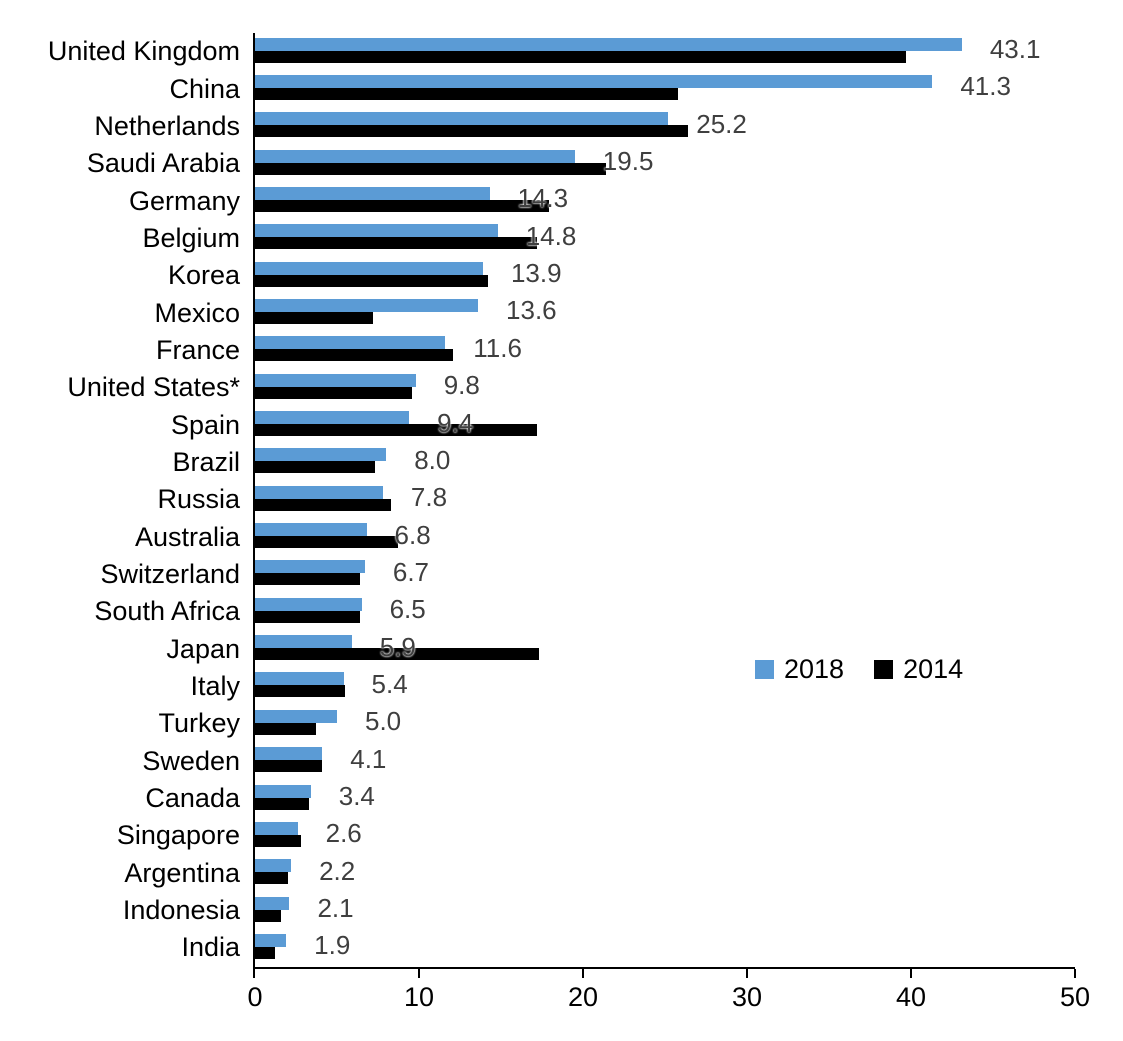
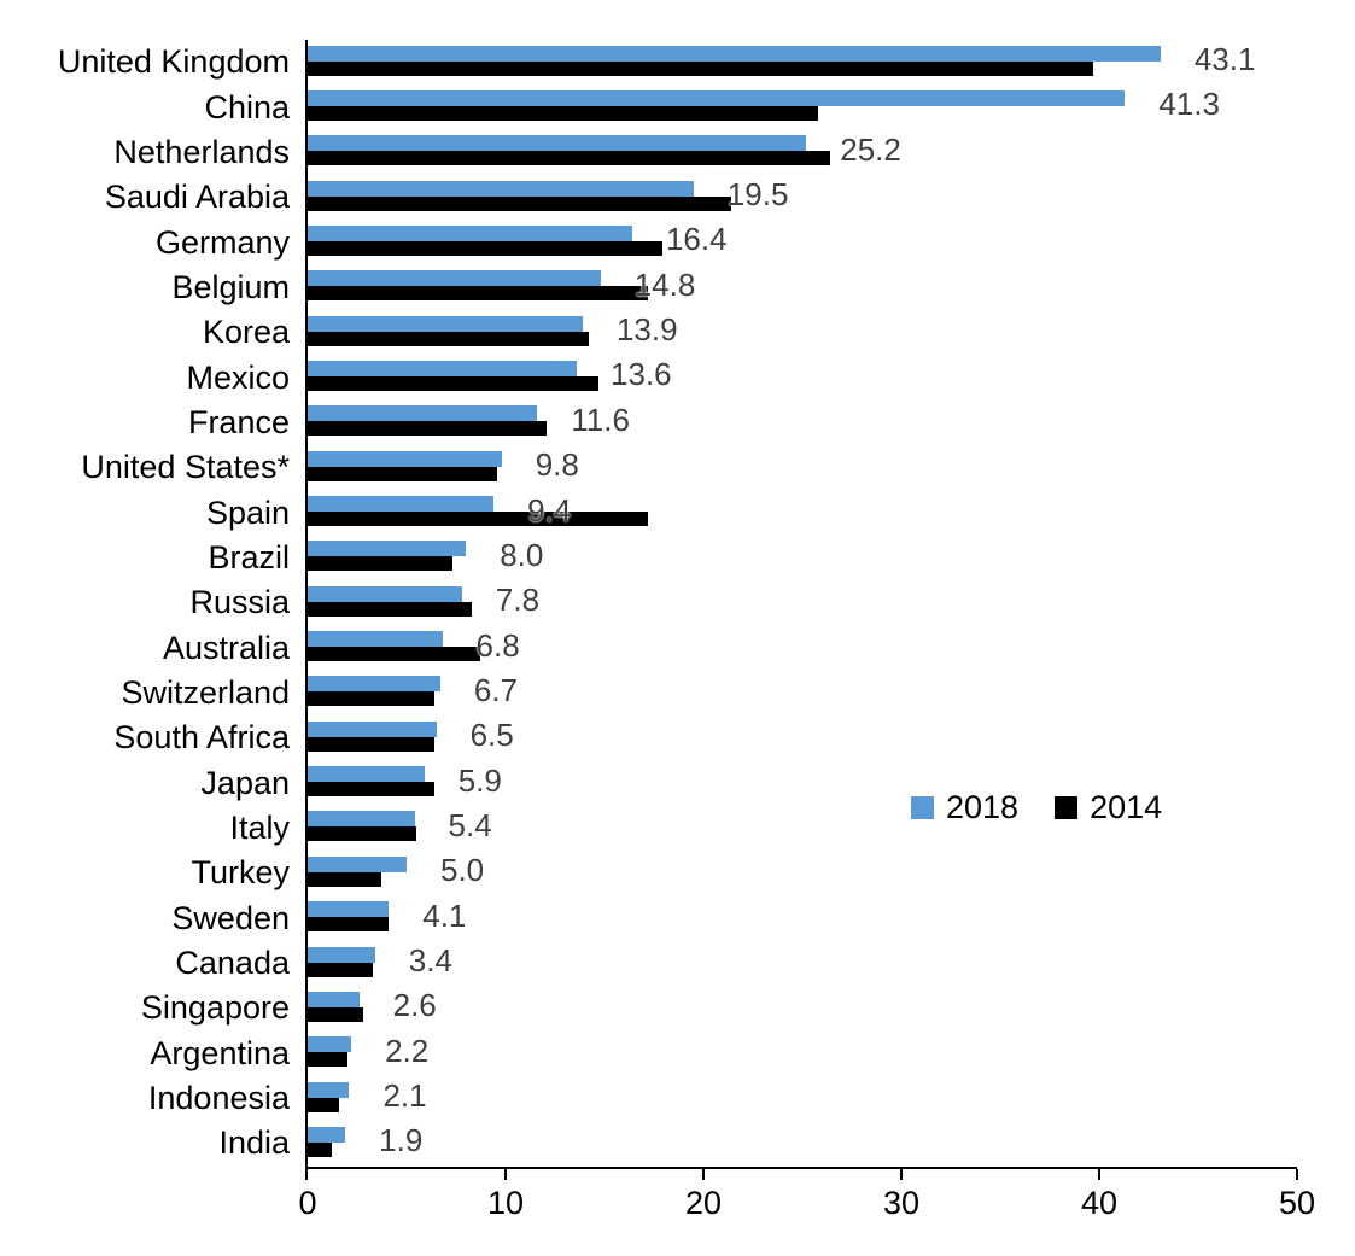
2018/Germany: 14.3 -> 16.4
2014/Mexico: 7.2 -> 14.7
2014/Japan: 17.3 -> 6.4
